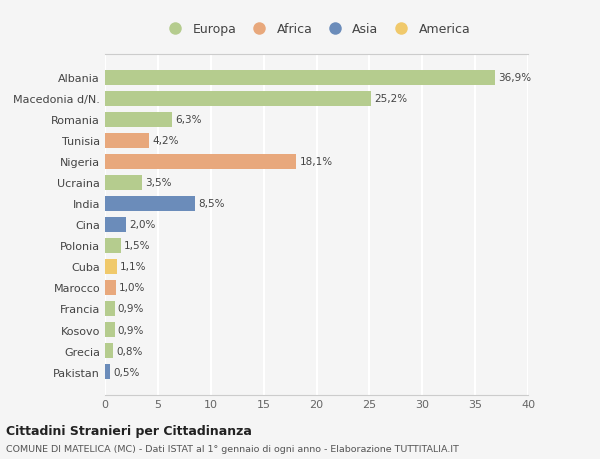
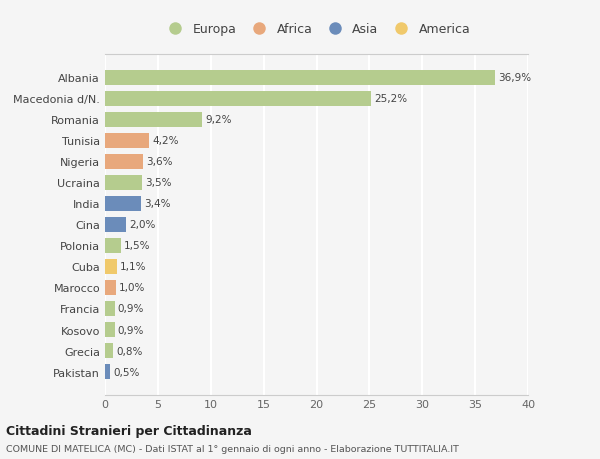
Romania: 6,3% -> 9,2%
Nigeria: 18,1% -> 3,6%
India: 8,5% -> 3,4%
